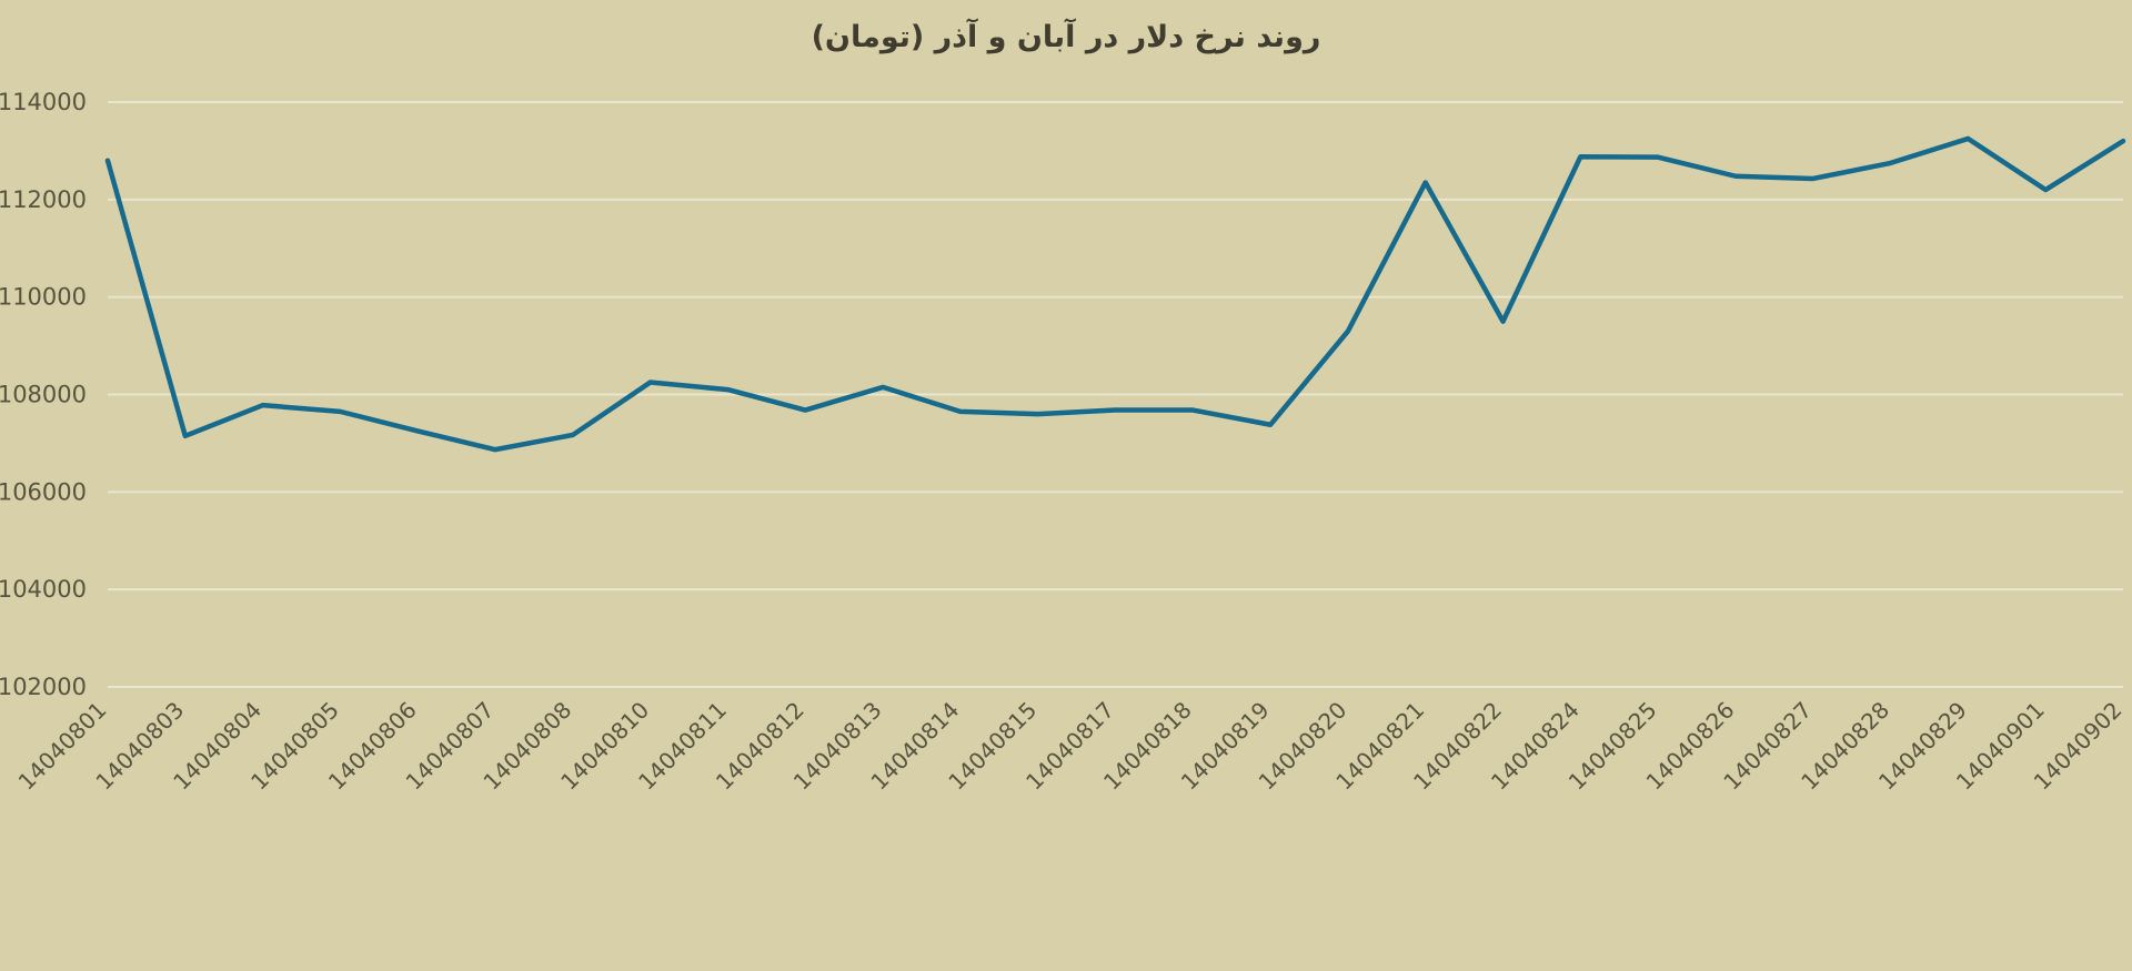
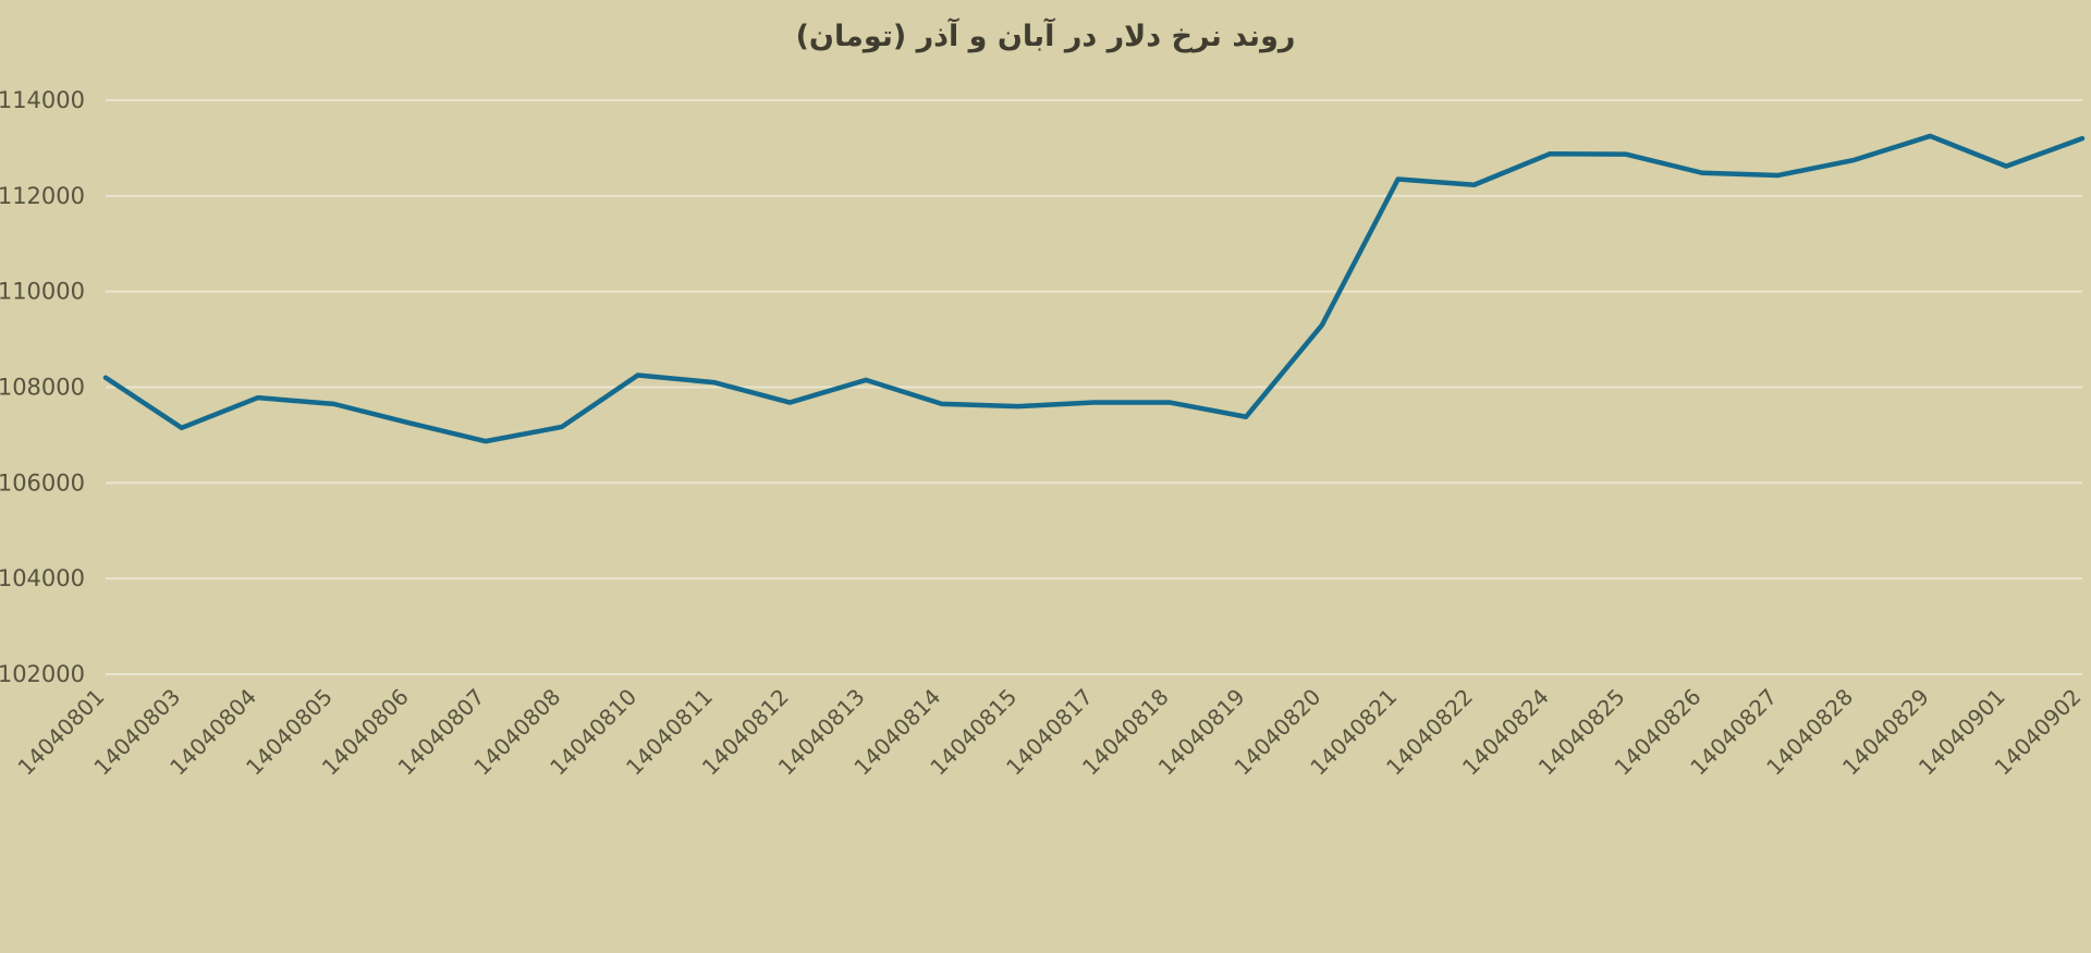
14040801: 112800 -> 108200
14040822: 109500 -> 112200
14040901: 112200 -> 112600
